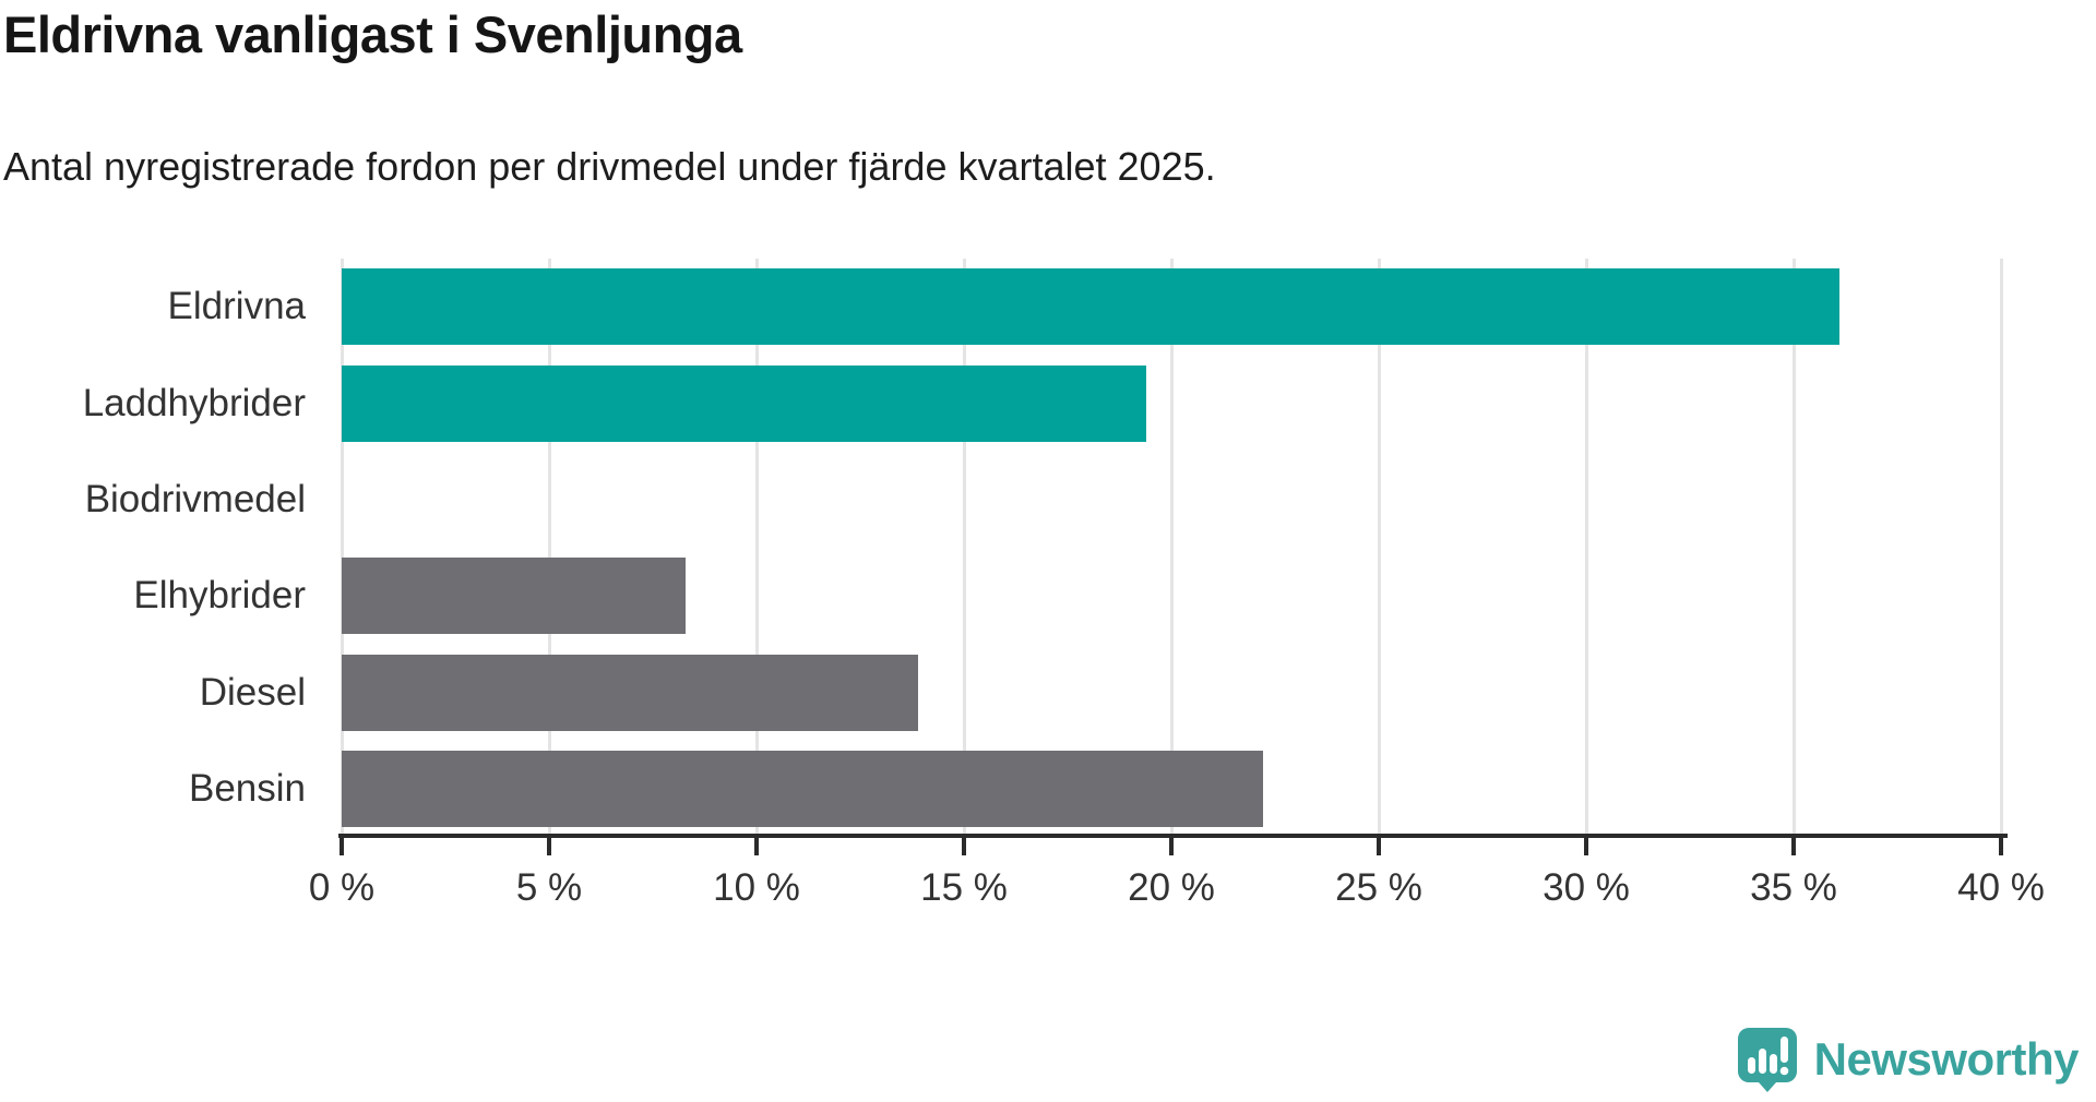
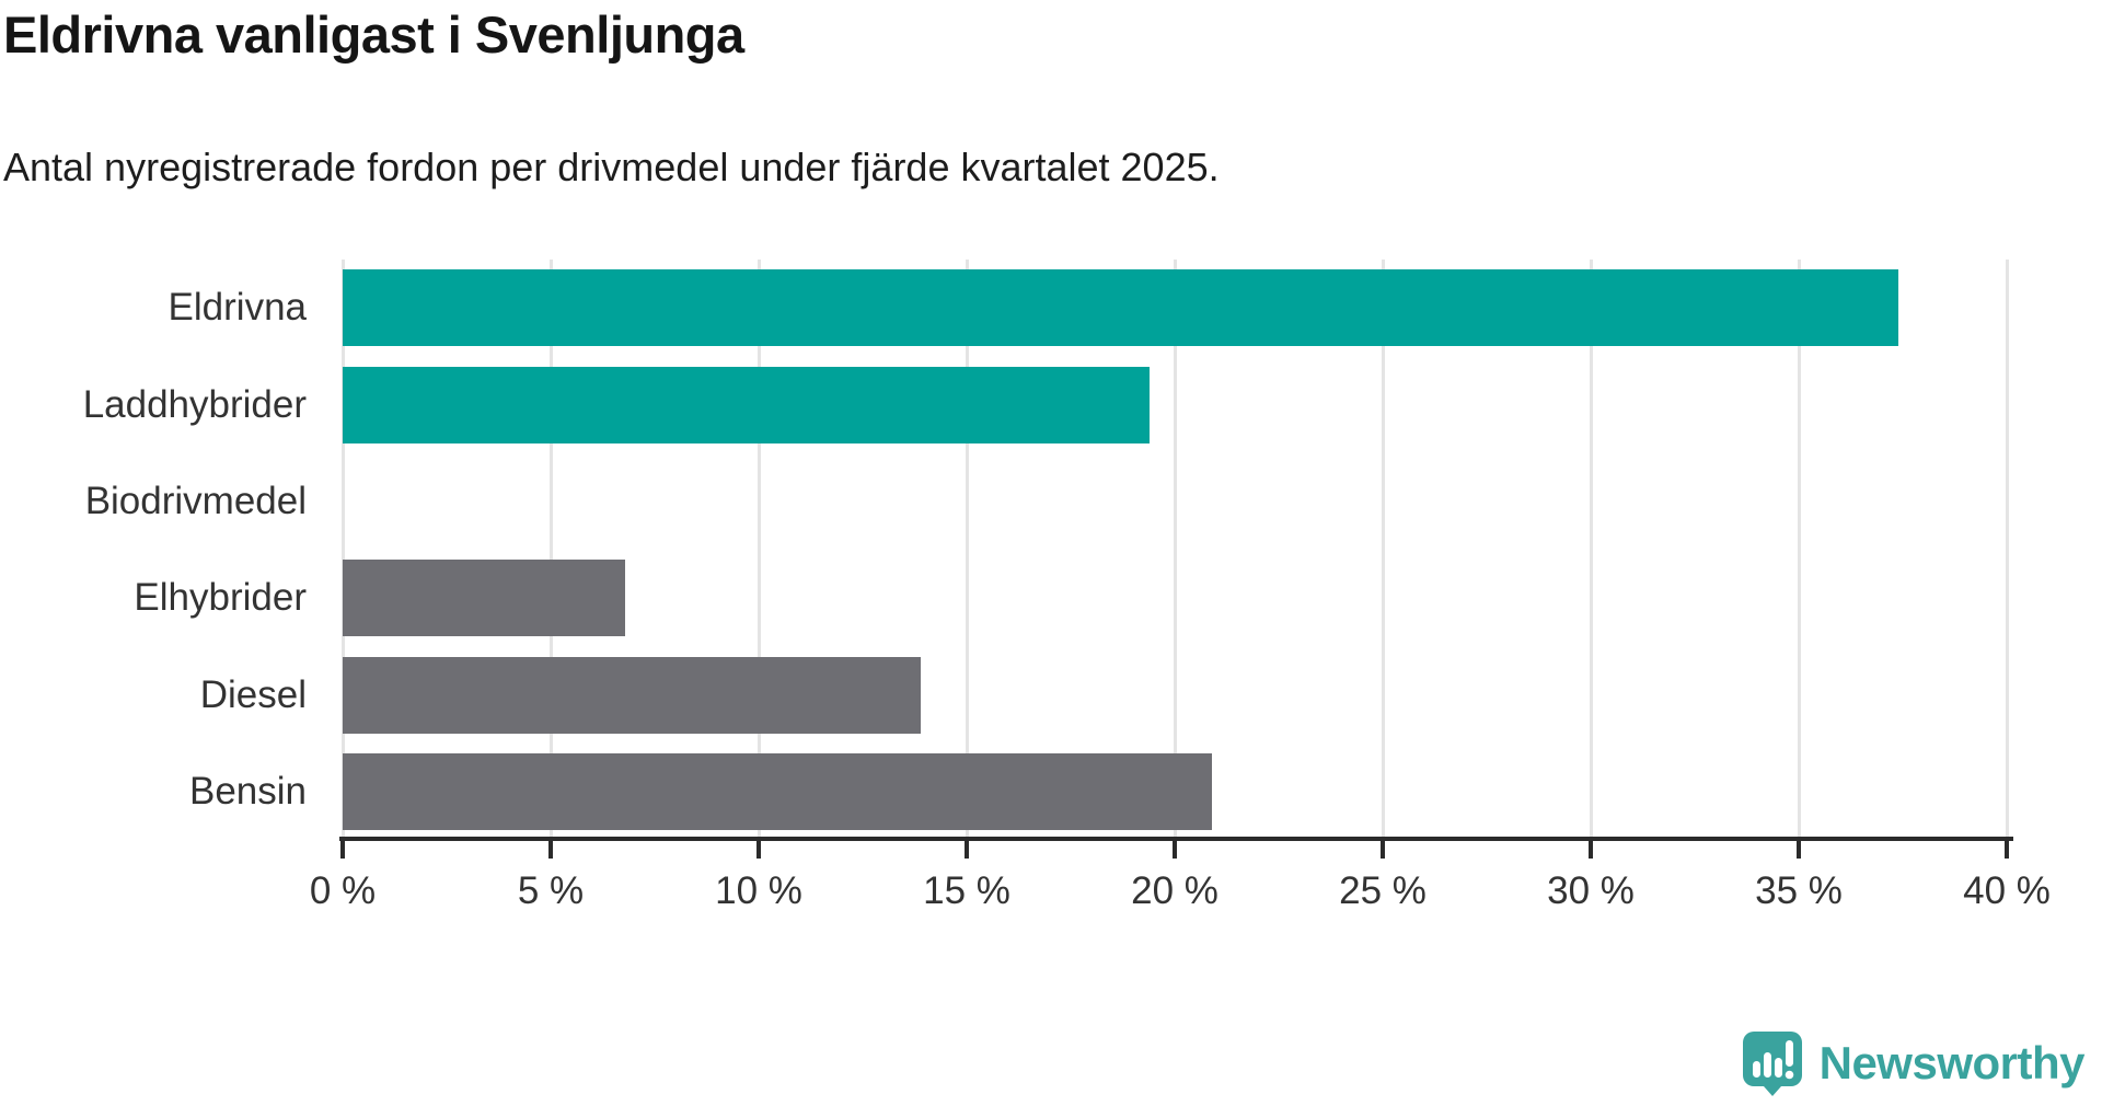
Eldrivna: 36.1% -> 37.4%
Elhybrider: 8.3% -> 6.8%
Bensin: 22.2% -> 20.9%
